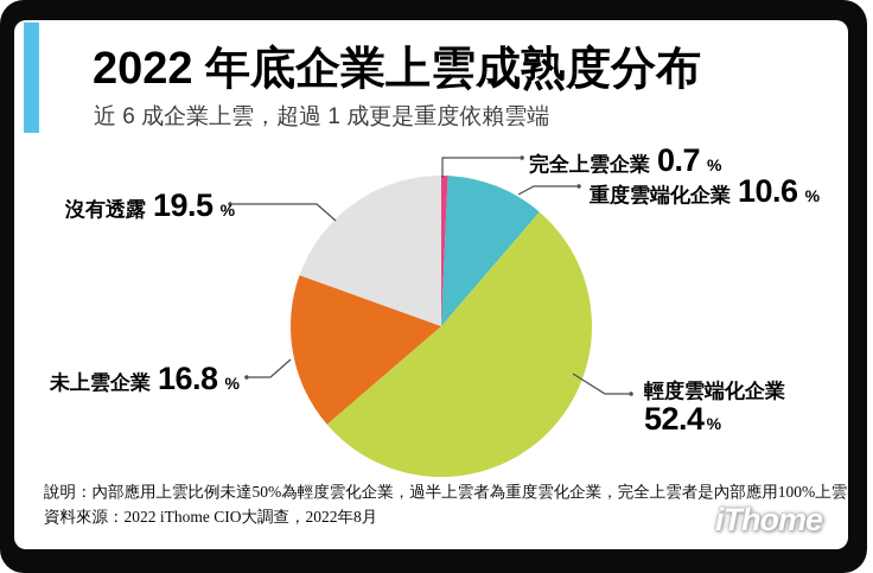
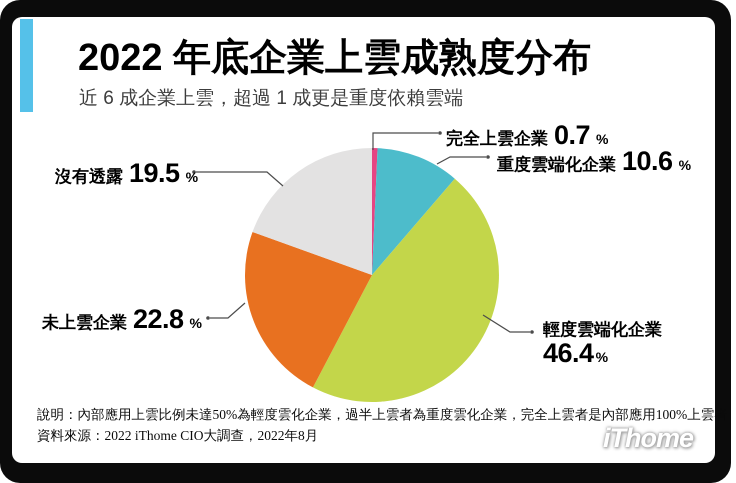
輕度雲端化企業: 52.4 -> 46.4
未上雲企業: 16.8 -> 22.8
